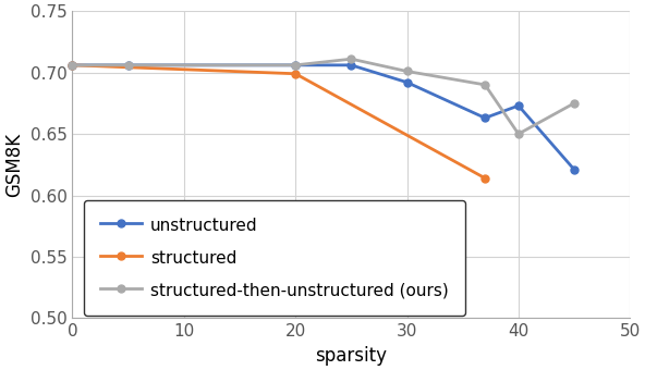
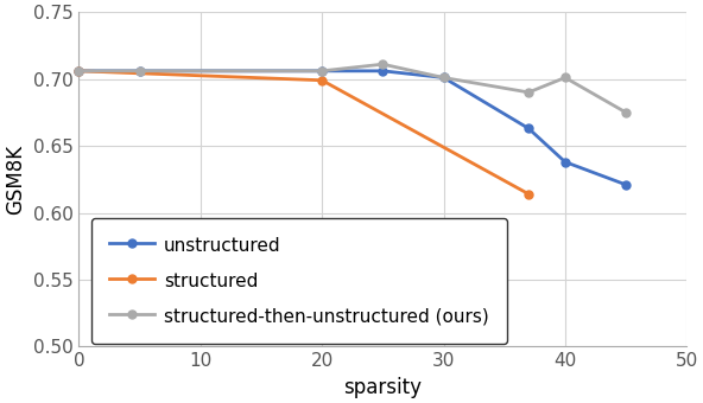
unstructured/30: 0.692 -> 0.701
unstructured/40: 0.673 -> 0.638
structured-then-unstructured (ours)/40: 0.650 -> 0.701
